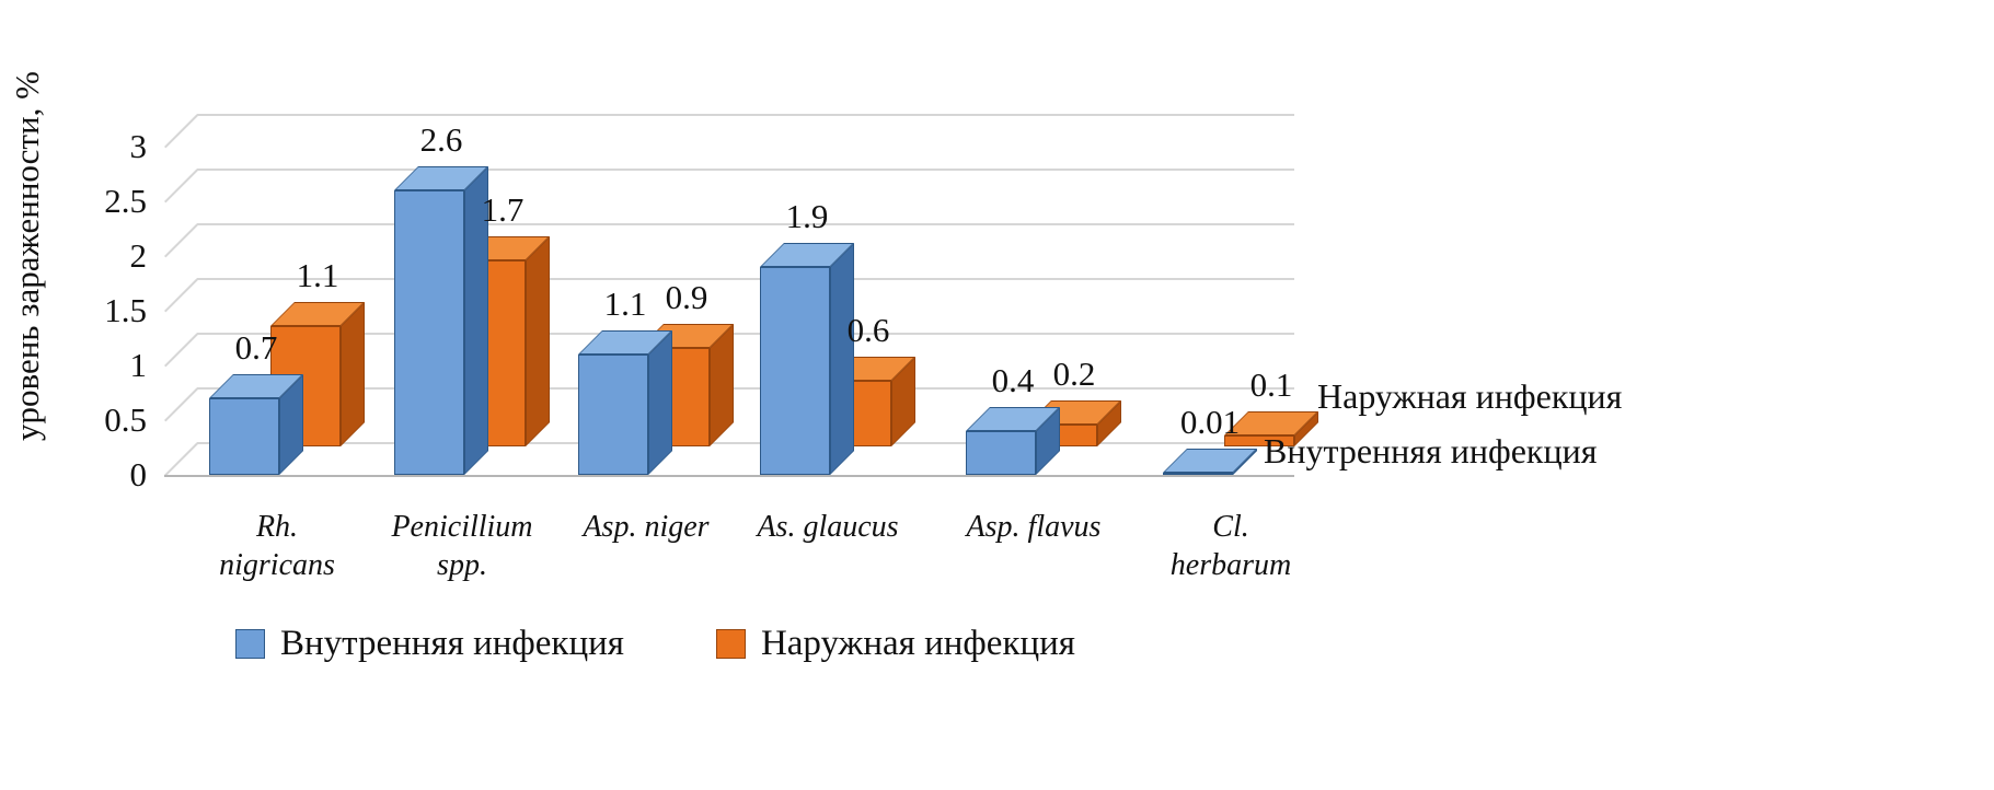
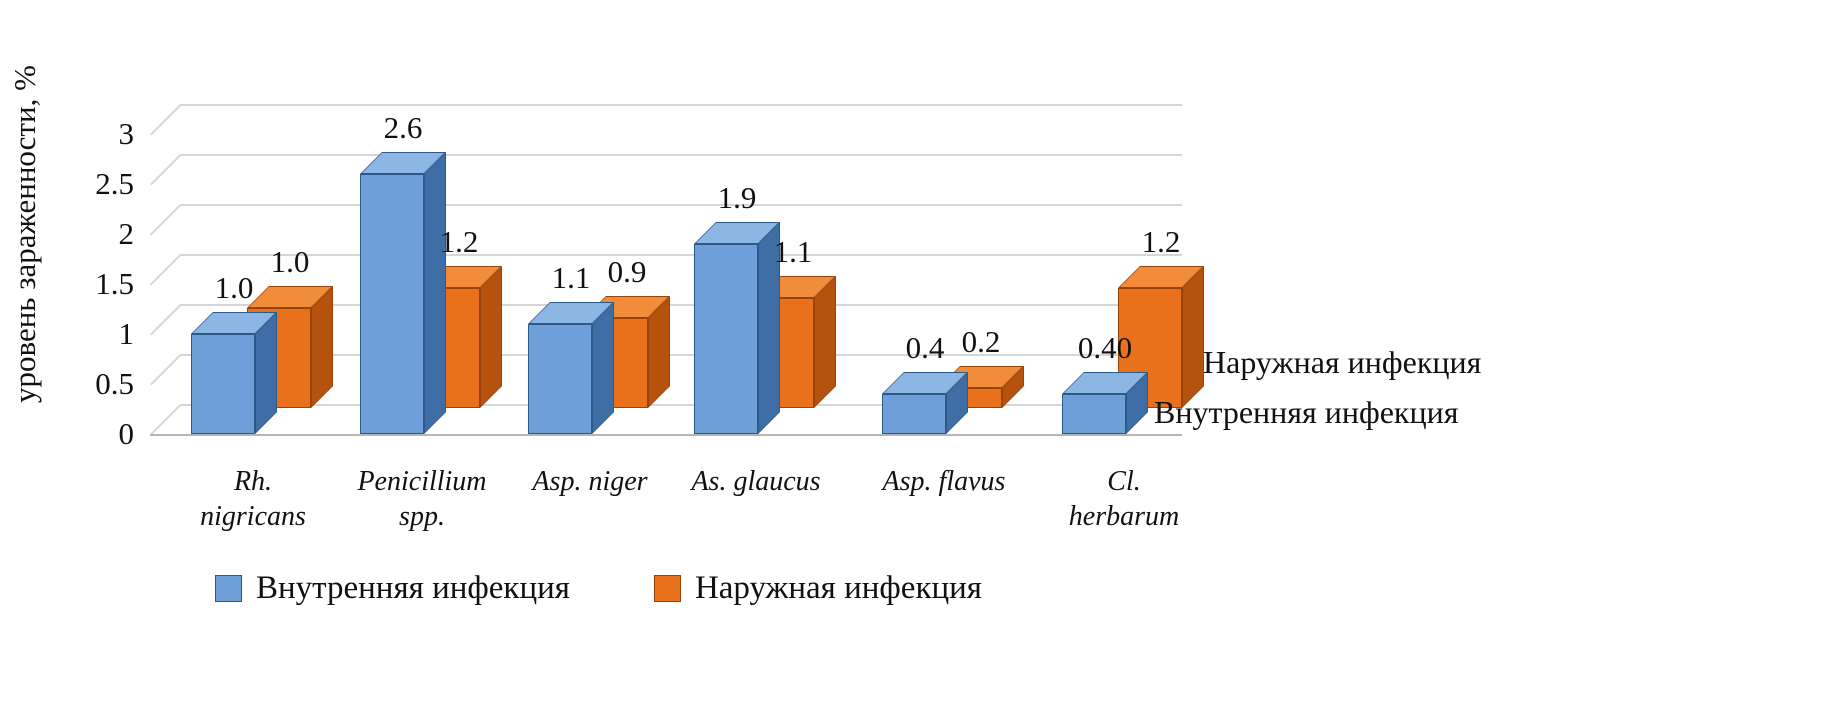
Внутренняя инфекция/Rh. nigricans: 0.7 -> 1.0
Наружная инфекция/Rh. nigricans: 1.1 -> 1.0
Наружная инфекция/Penicillium spp.: 1.7 -> 1.2
Наружная инфекция/As. glaucus: 0.6 -> 1.1
Внутренняя инфекция/Cl. herbarum: 0.01 -> 0.40
Наружная инфекция/Cl. herbarum: 0.1 -> 1.2
